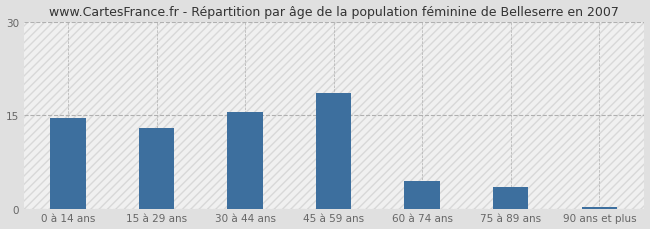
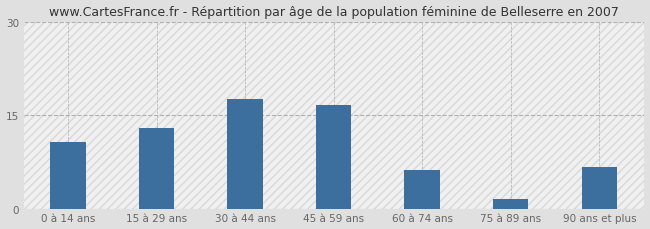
0 à 14 ans: 14.5 -> 10.6
30 à 44 ans: 15.5 -> 17.6
45 à 59 ans: 18.5 -> 16.6
60 à 74 ans: 4.5 -> 6.2
75 à 89 ans: 3.5 -> 1.6
90 ans et plus: 0.3 -> 6.6
